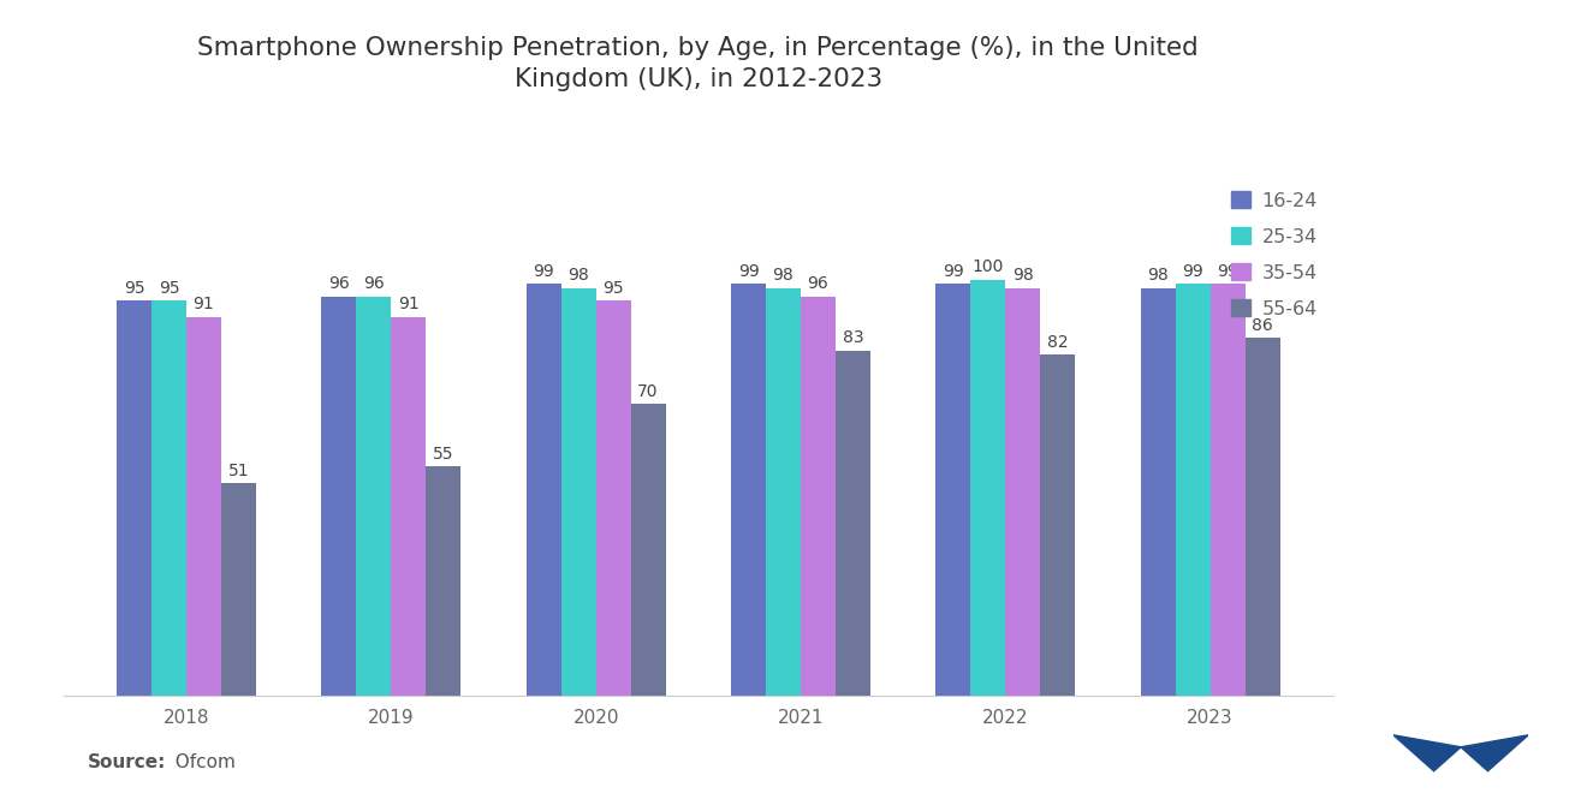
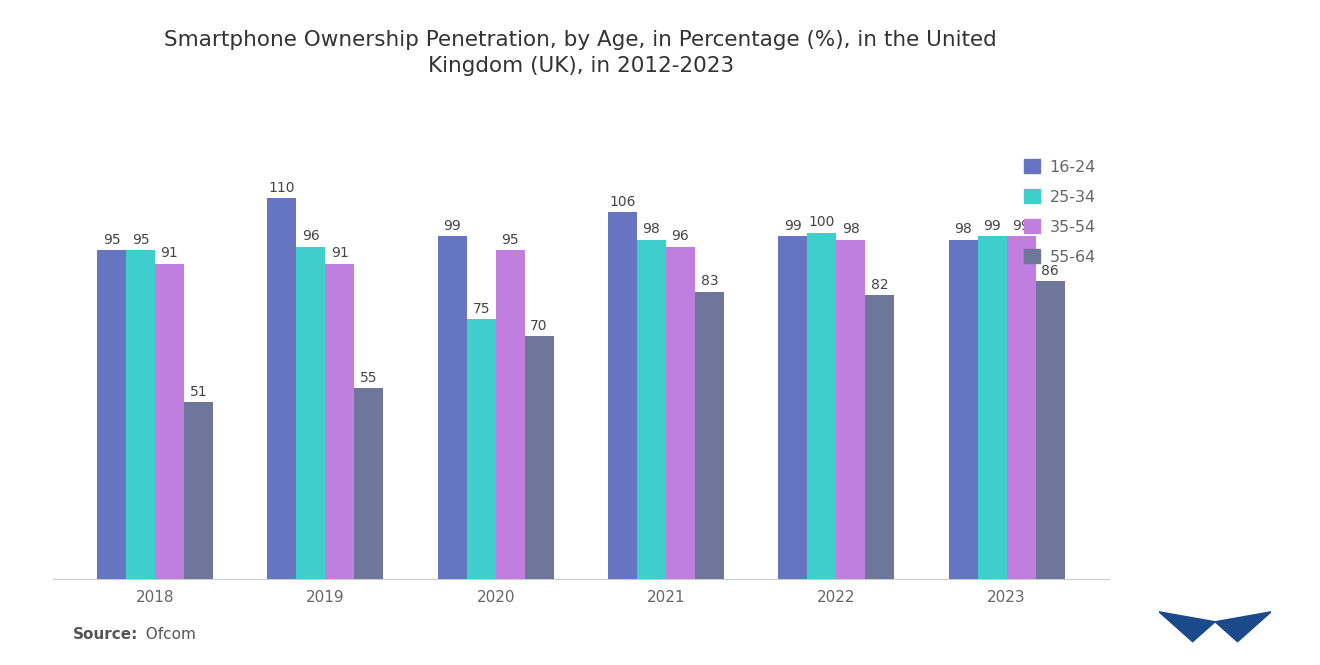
16-24/2019: 96 -> 110
25-34/2020: 98 -> 75
16-24/2021: 99 -> 106
